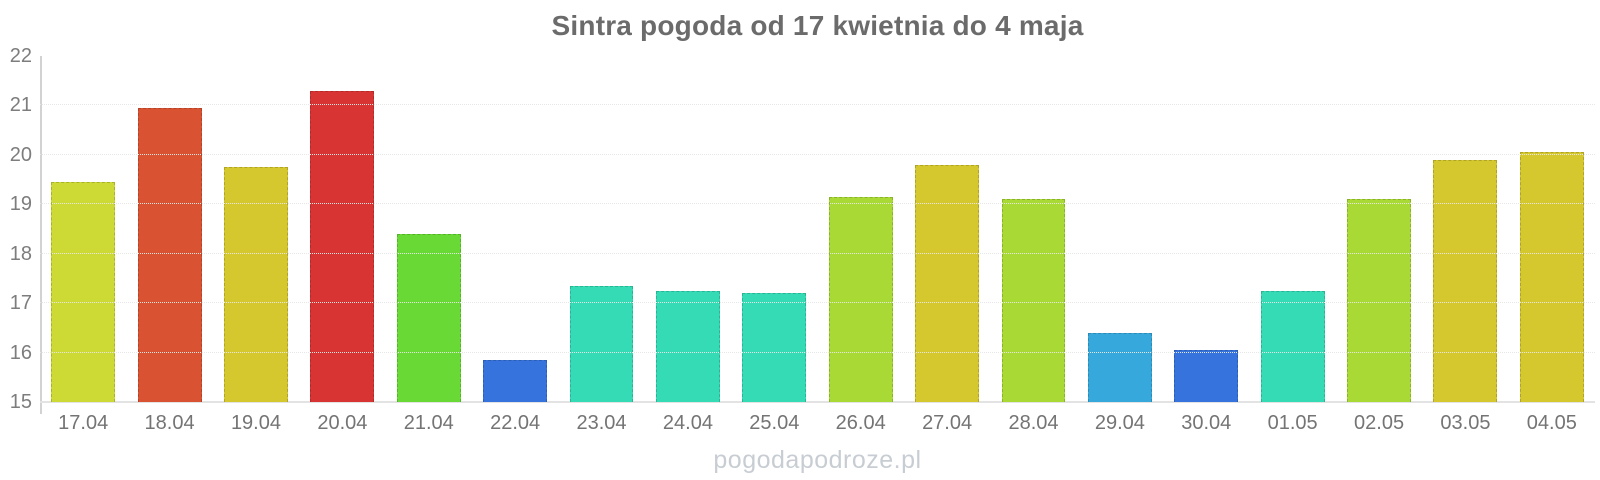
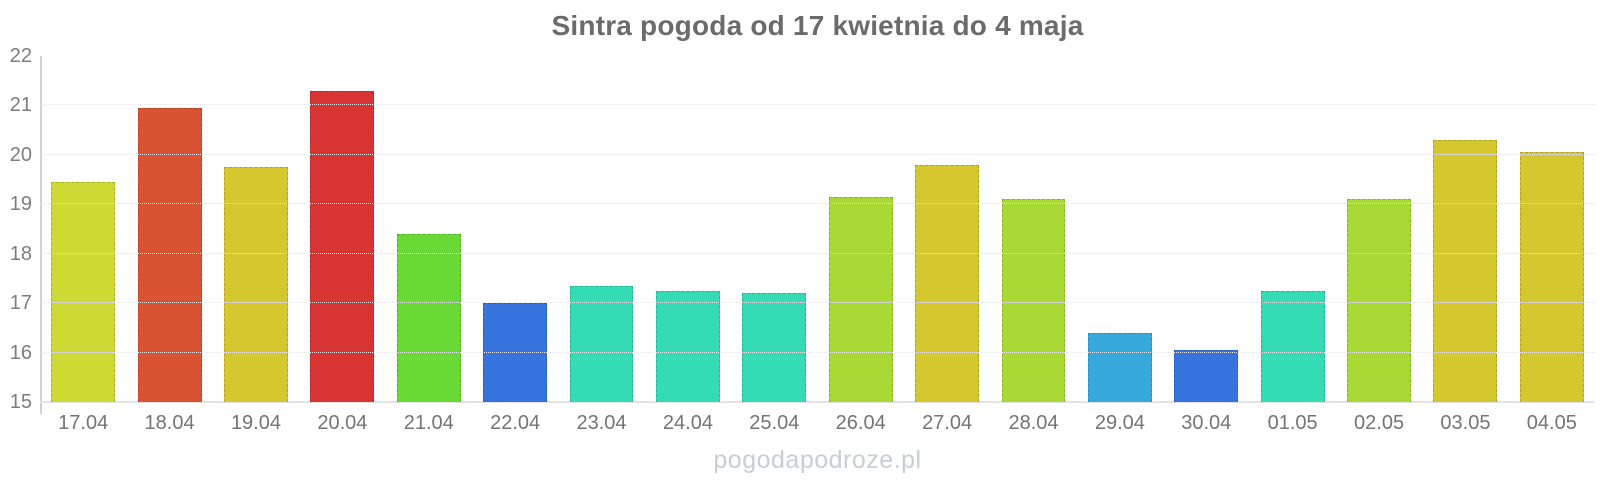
22.04: 15.8 -> 17.0
03.05: 19.9 -> 20.3
